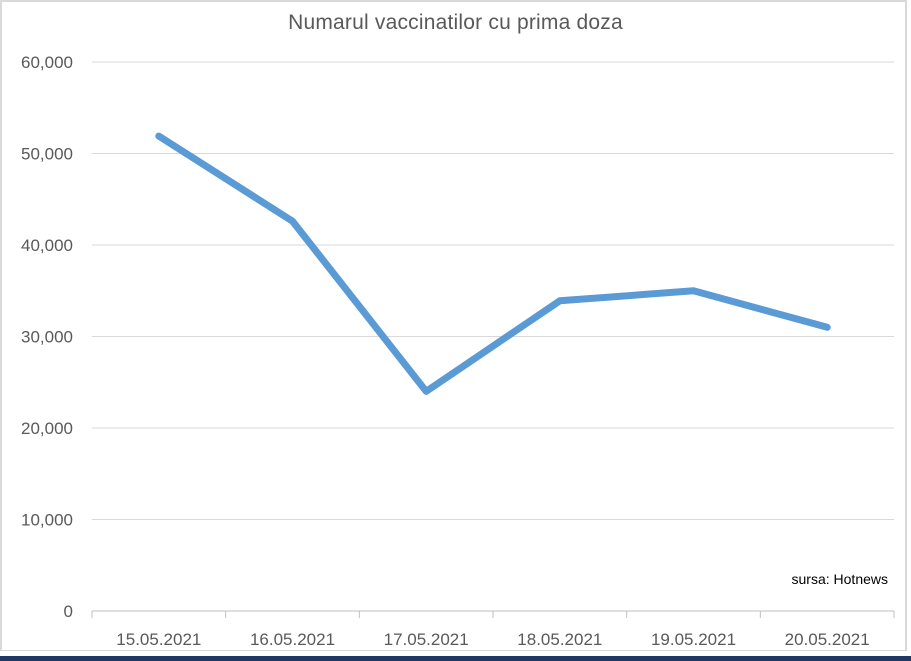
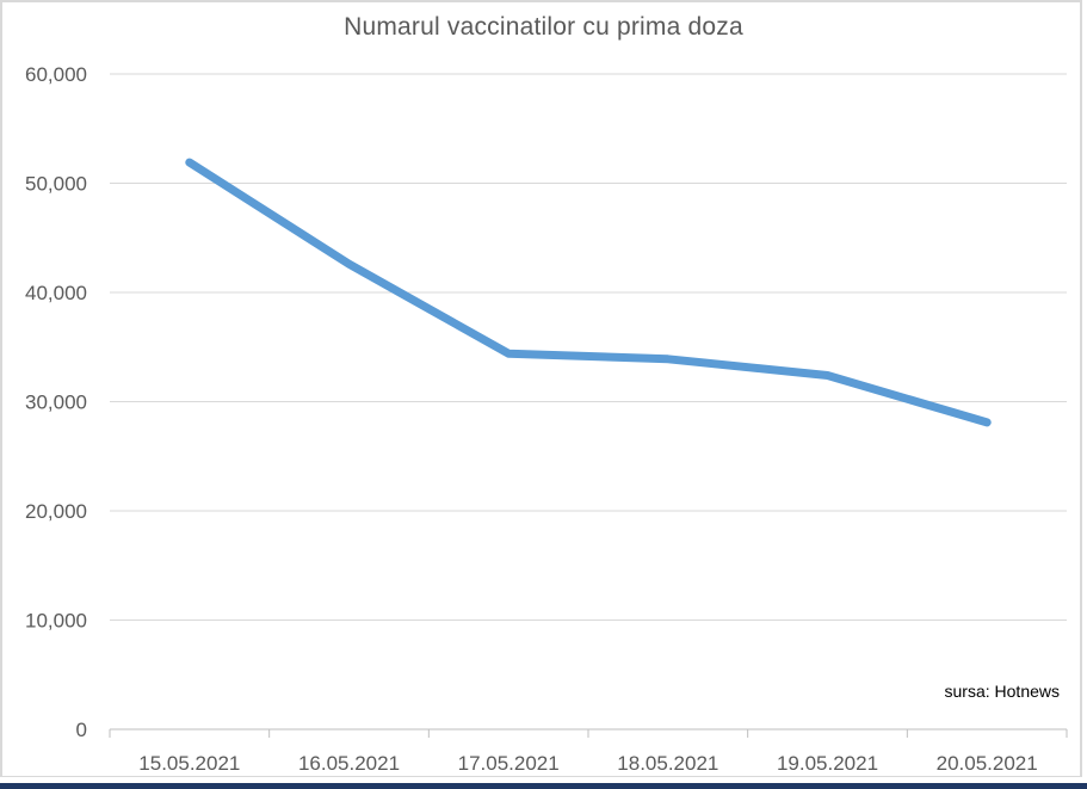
17.05.2021: 24000 -> 34000
19.05.2021: 35000 -> 32000
20.05.2021: 31000 -> 28000
